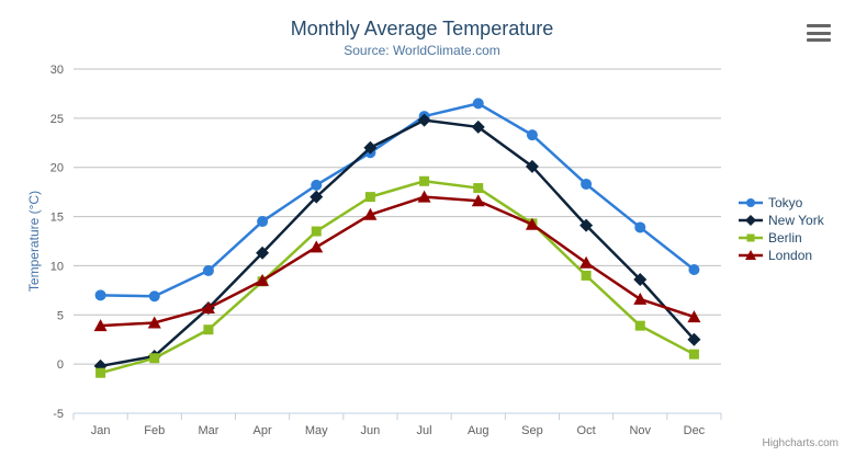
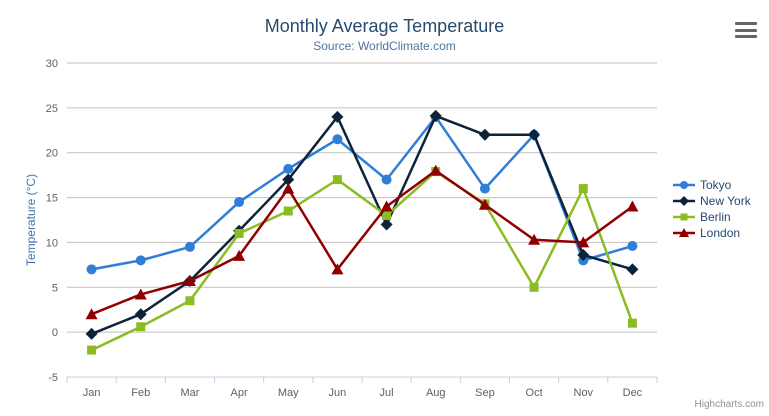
Berlin/Jan: -1 -> -2
London/Jan: 4 -> 2
Tokyo/Feb: 7 -> 8
New York/Feb: 1 -> 2
Berlin/Apr: 8 -> 11
London/May: 12 -> 16
New York/Jun: 22 -> 24
London/Jun: 15 -> 7
Tokyo/Jul: 25 -> 17
New York/Jul: 25 -> 12
Berlin/Jul: 19 -> 13
London/Jul: 17 -> 14
Tokyo/Aug: 26 -> 24
London/Aug: 17 -> 18
Tokyo/Sep: 23 -> 16
New York/Sep: 20 -> 22
Tokyo/Oct: 18 -> 22
New York/Oct: 14 -> 22
Berlin/Oct: 9 -> 5
Tokyo/Nov: 14 -> 8
Berlin/Nov: 4 -> 16
London/Nov: 7 -> 10
New York/Dec: 2 -> 7
London/Dec: 5 -> 14
